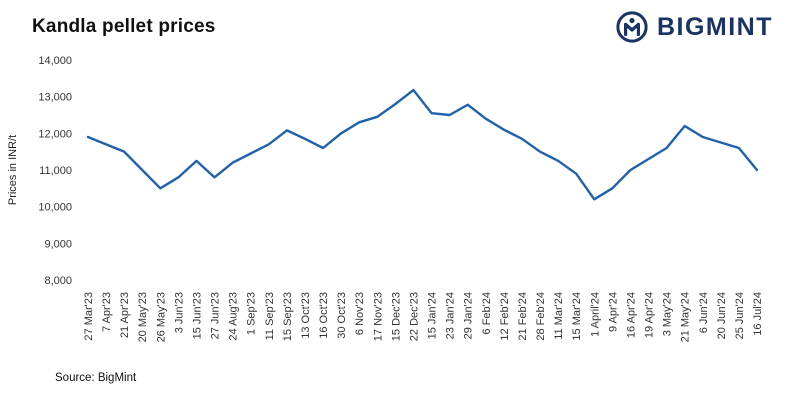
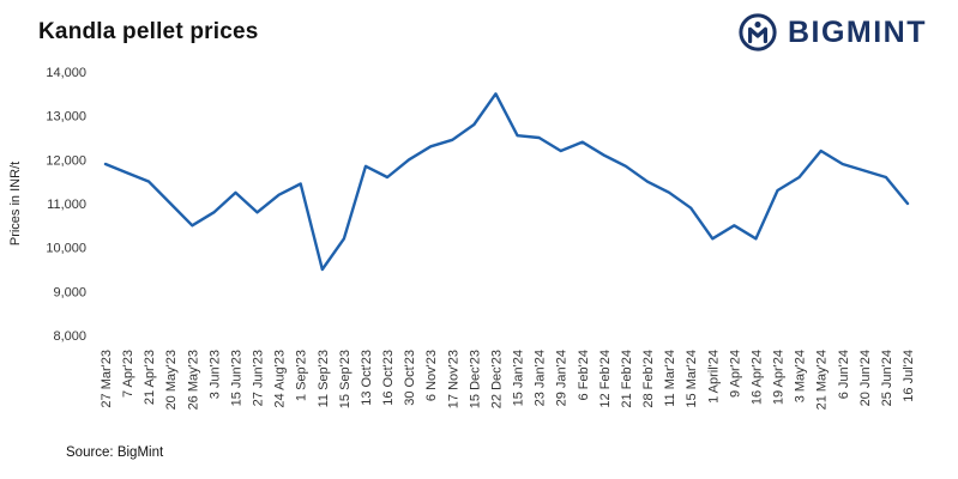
11 Sep'23: 11700 -> 9500
15 Sep'23: 12100 -> 10200
22 Dec'23: 13200 -> 13500
29 Jan'24: 12800 -> 12200
16 Apr'24: 11000 -> 10200
